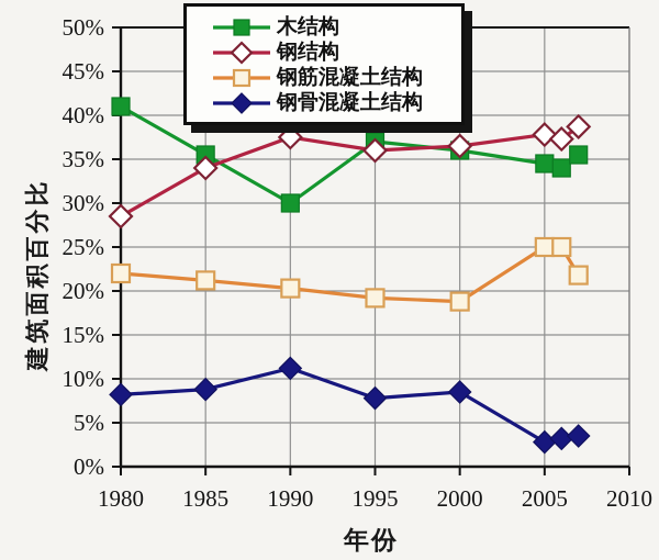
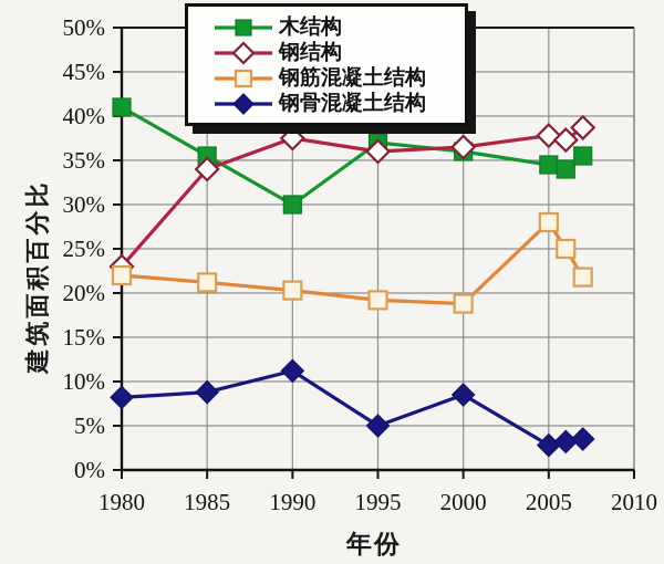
钢结构/1980: 28% -> 23%
钢骨混凝土结构/1995: 8% -> 5%
钢筋混凝土结构/2005: 25% -> 28%
